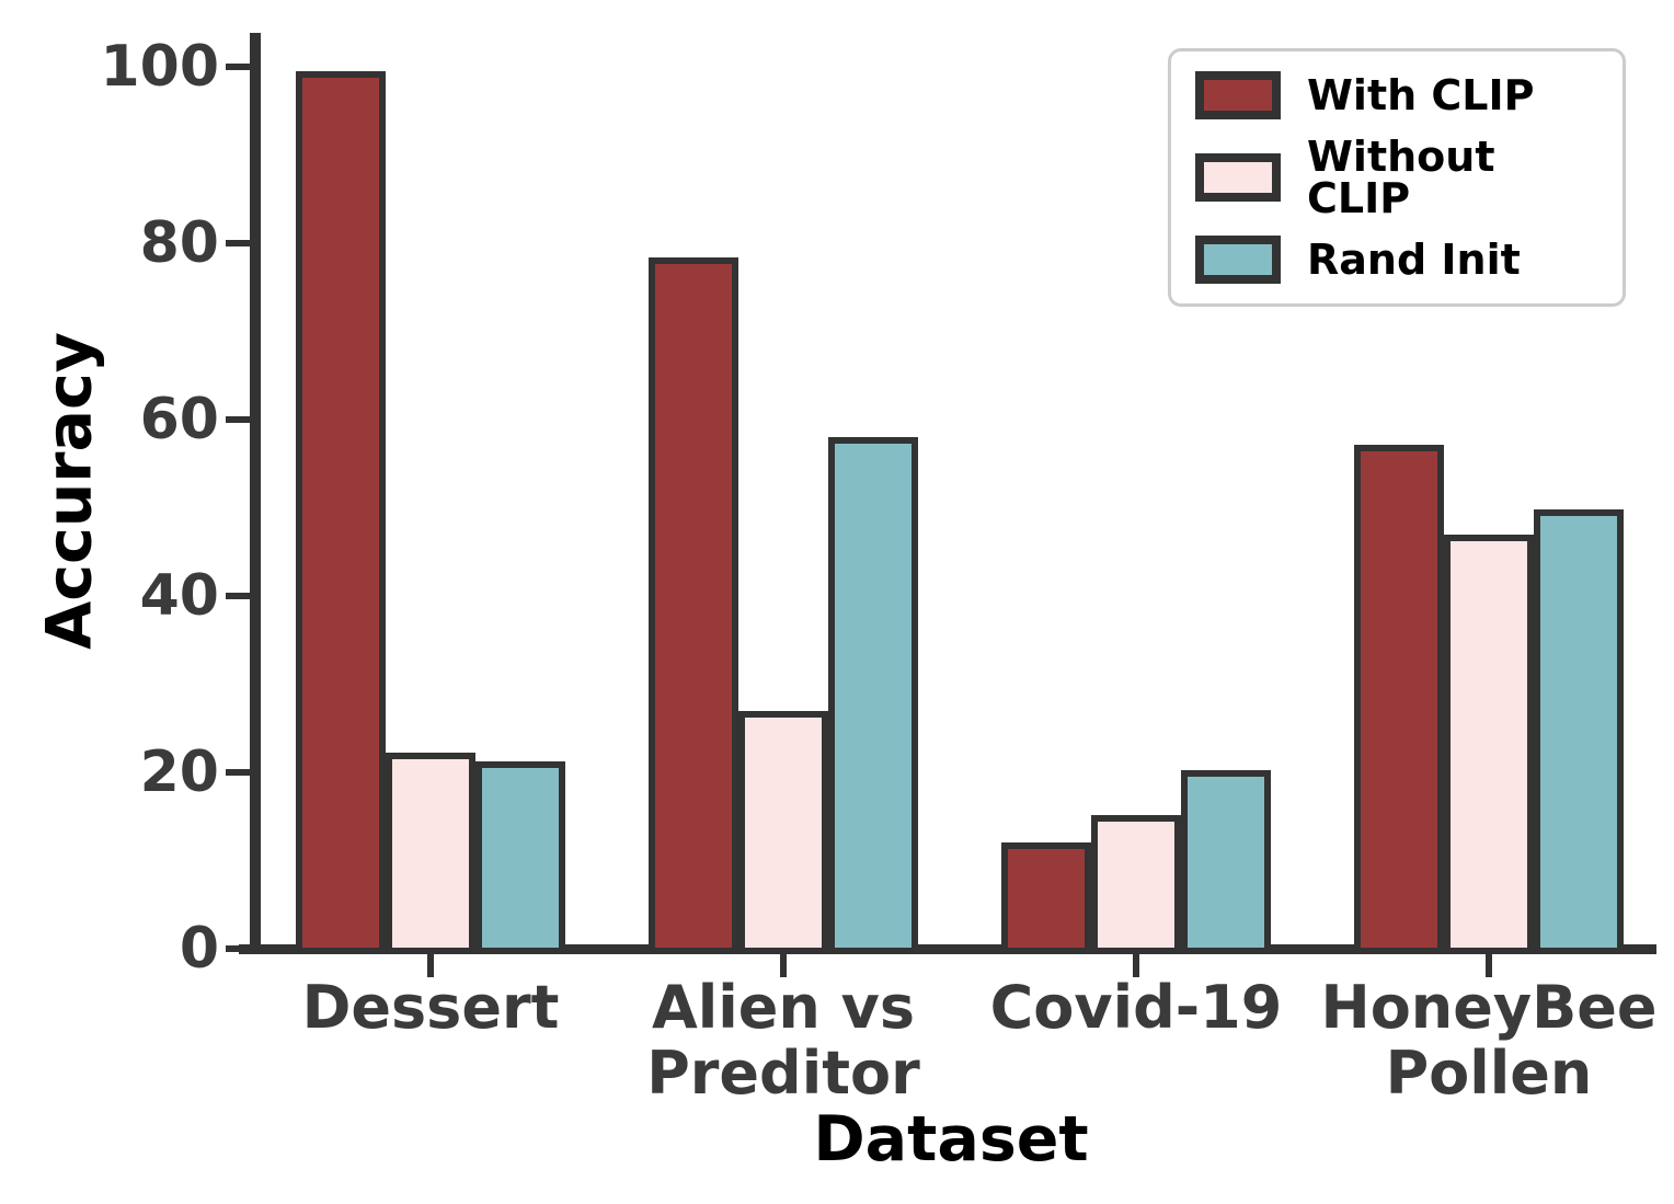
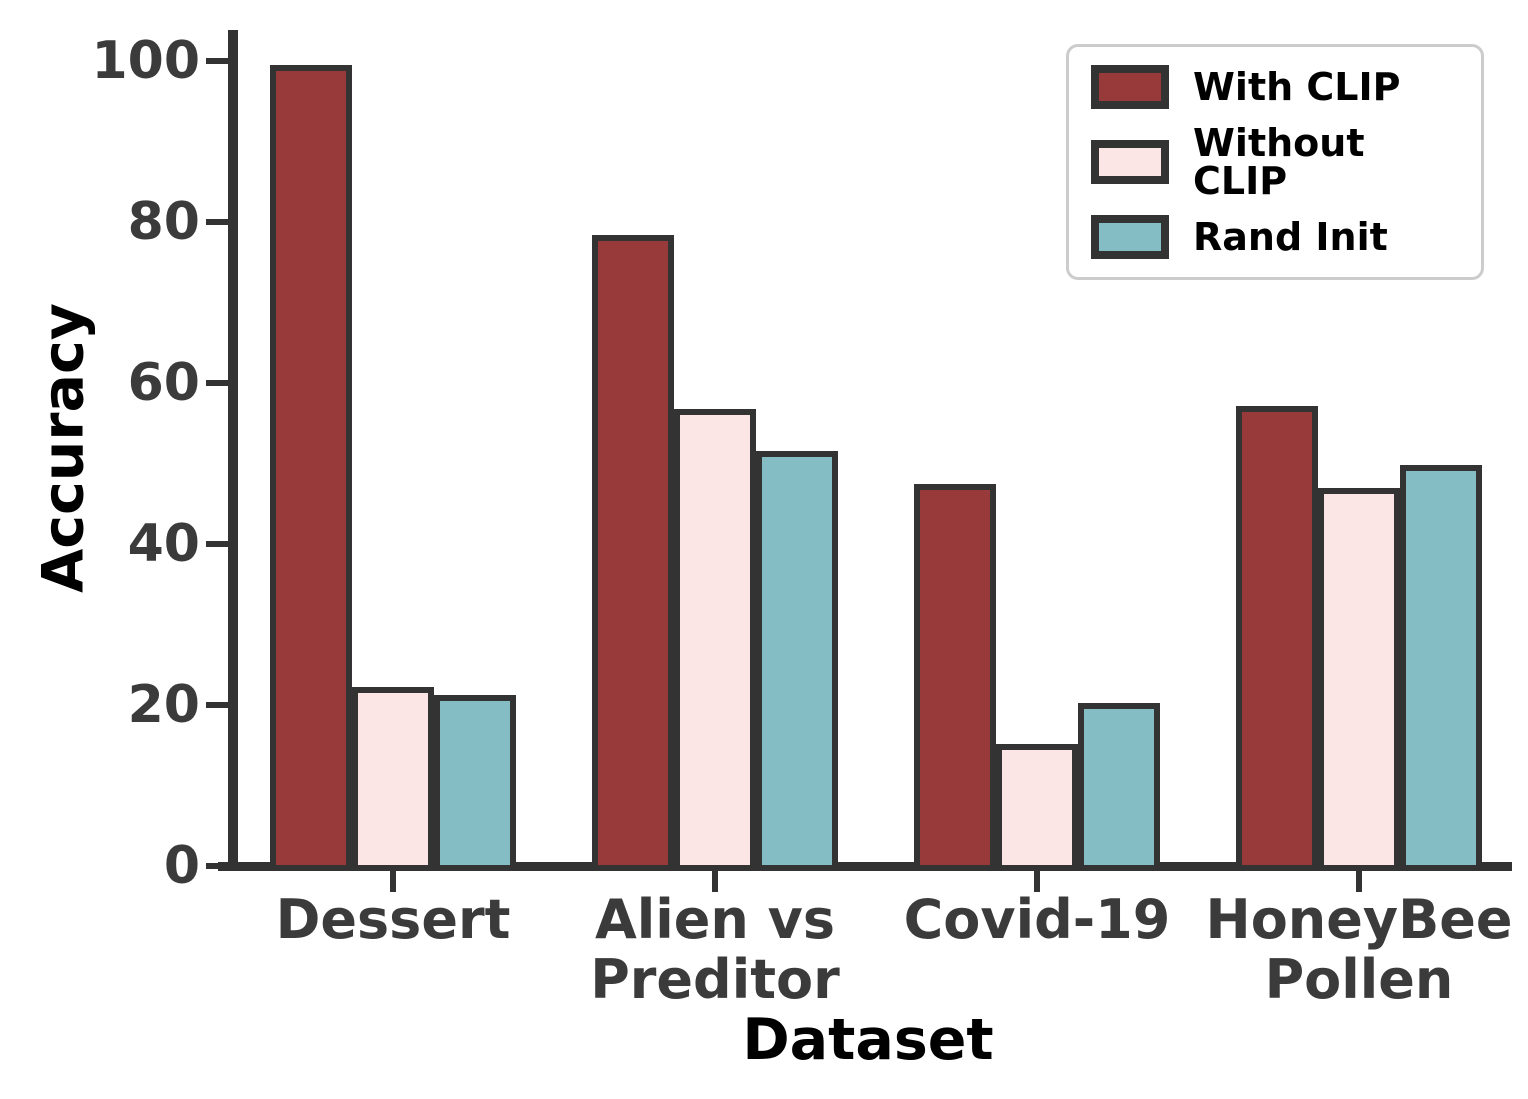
Without CLIP/Alien vs Preditor: 27 -> 57
Rand Init/Alien vs Preditor: 58 -> 52
With CLIP/Covid-19: 12 -> 47
